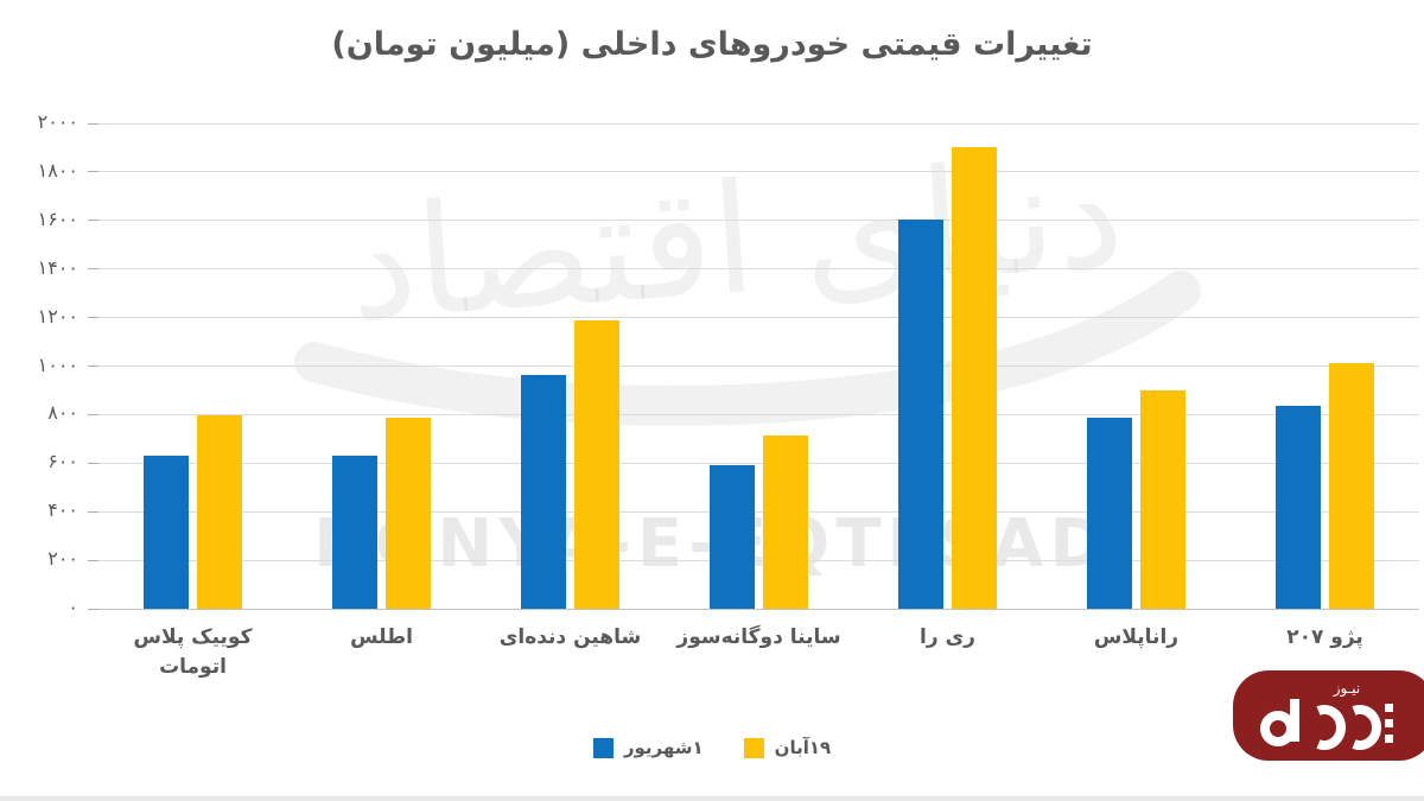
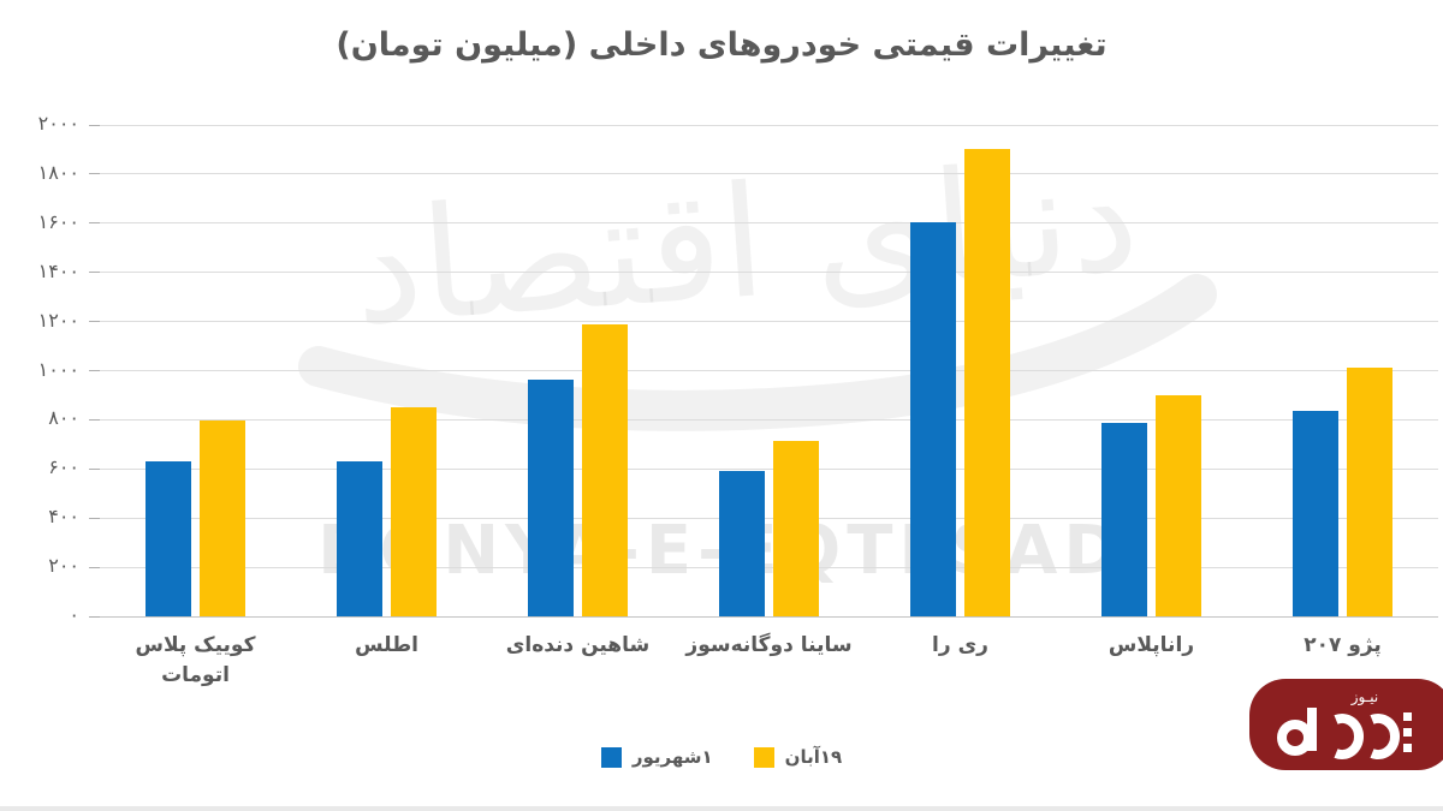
۱۹آبان/اطلس: 780 -> 850
